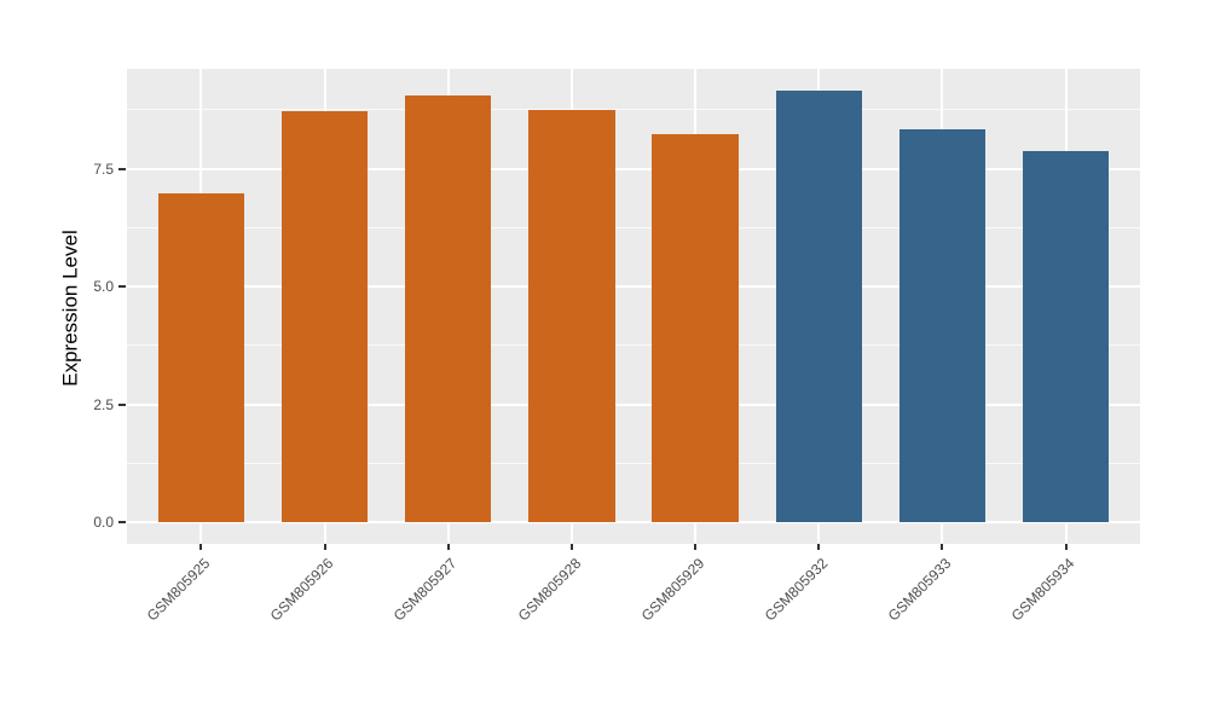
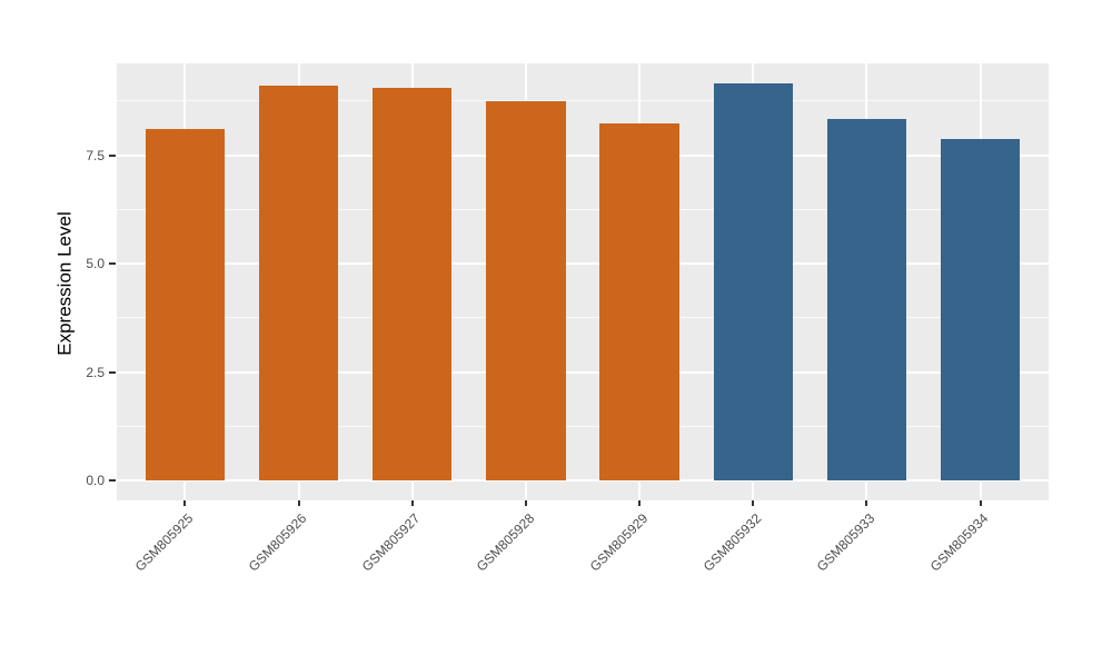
GSM805925: 7.0 -> 8.1
GSM805926: 8.7 -> 9.1
